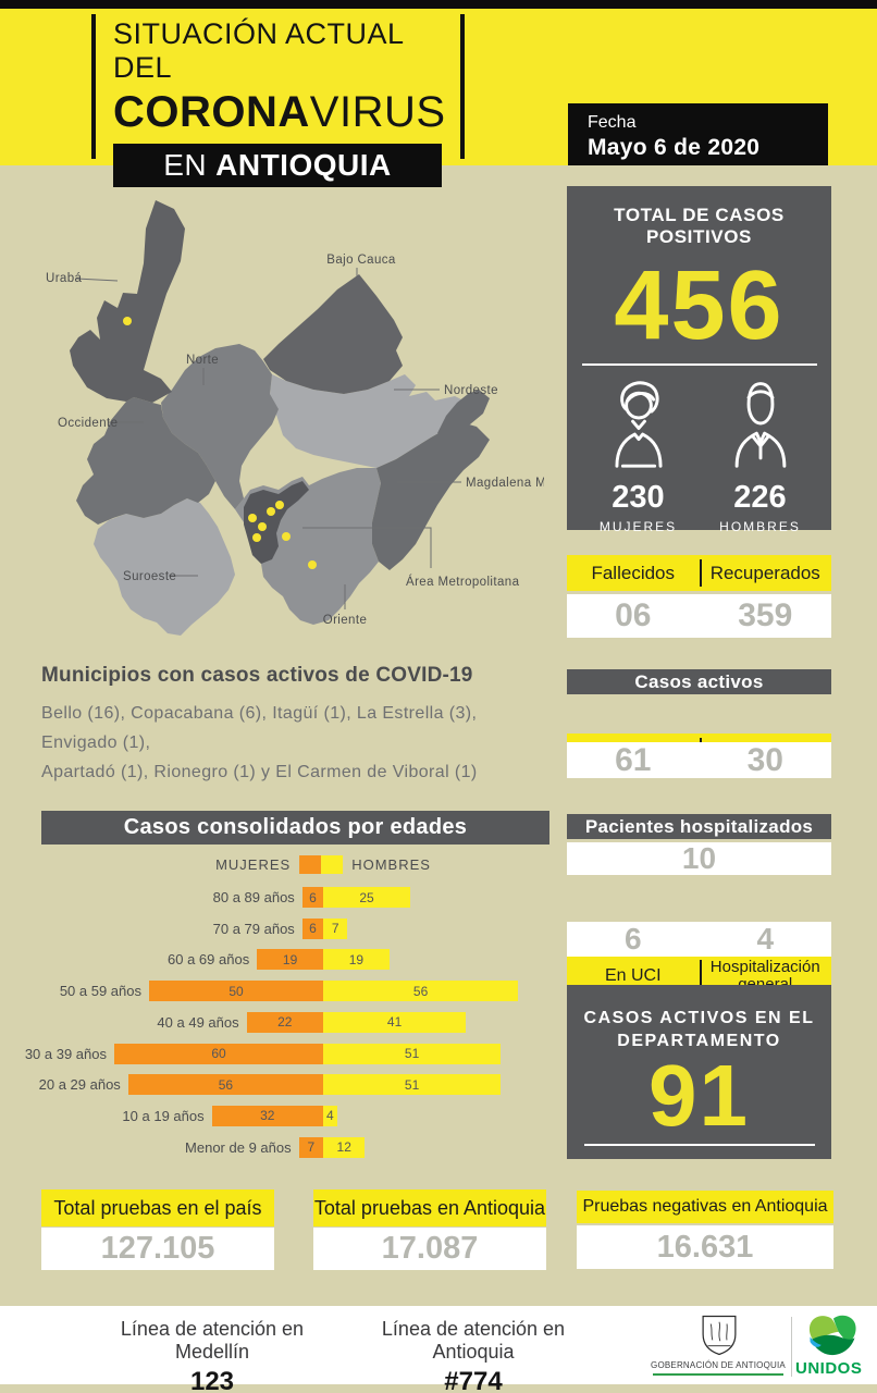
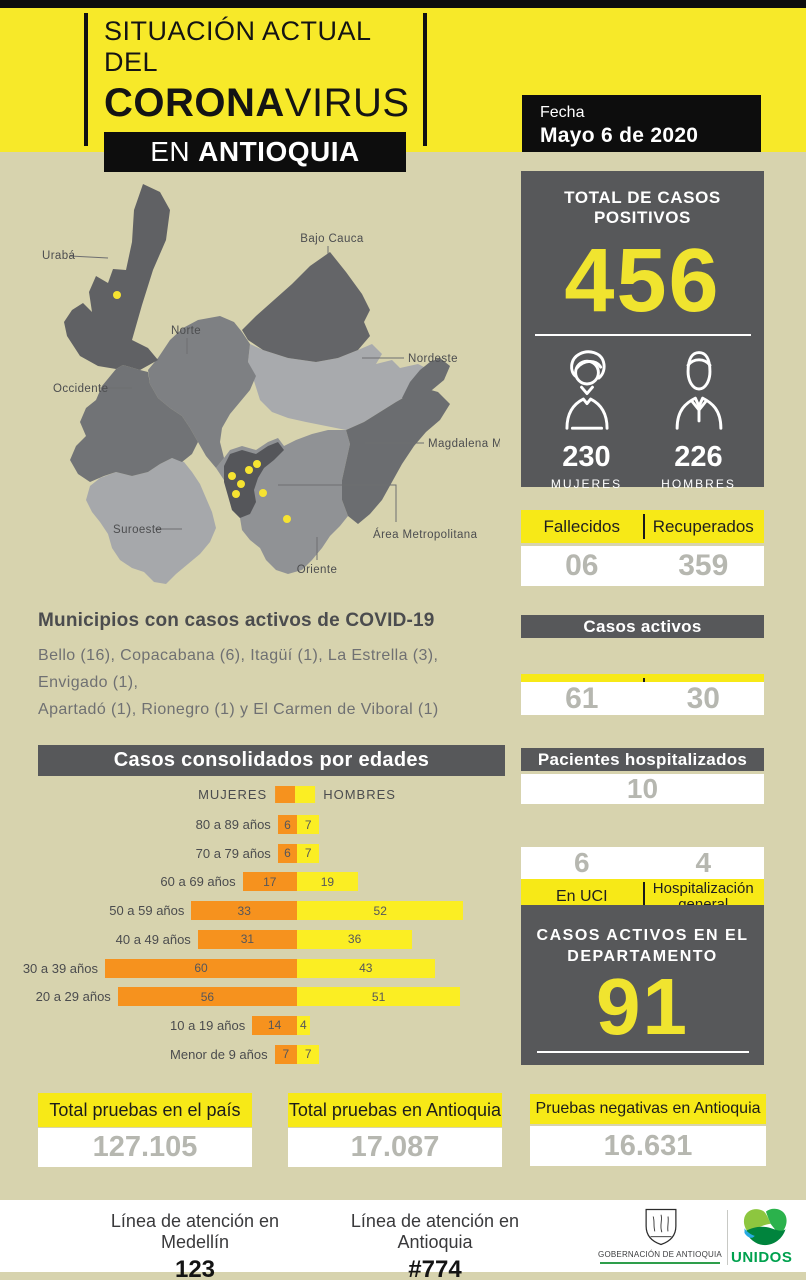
HOMBRES/80 a 89 años: 25 -> 7
MUJERES/60 a 69 años: 19 -> 17
MUJERES/50 a 59 años: 50 -> 33
HOMBRES/50 a 59 años: 56 -> 52
MUJERES/40 a 49 años: 22 -> 31
HOMBRES/40 a 49 años: 41 -> 36
HOMBRES/30 a 39 años: 51 -> 43
MUJERES/10 a 19 años: 32 -> 14
HOMBRES/Menor de 9 años: 12 -> 7
